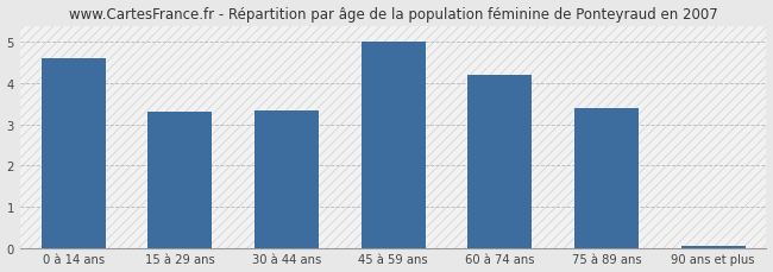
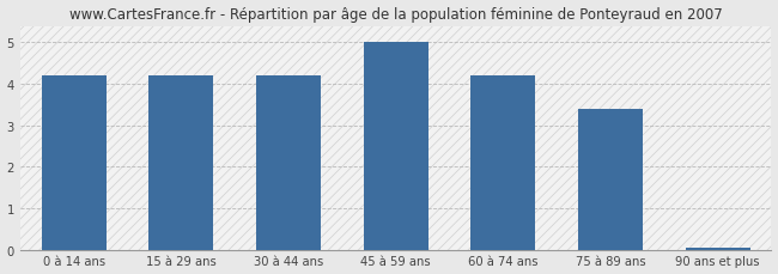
0 à 14 ans: 4.60 -> 4.20
15 à 29 ans: 3.30 -> 4.20
30 à 44 ans: 3.35 -> 4.20
